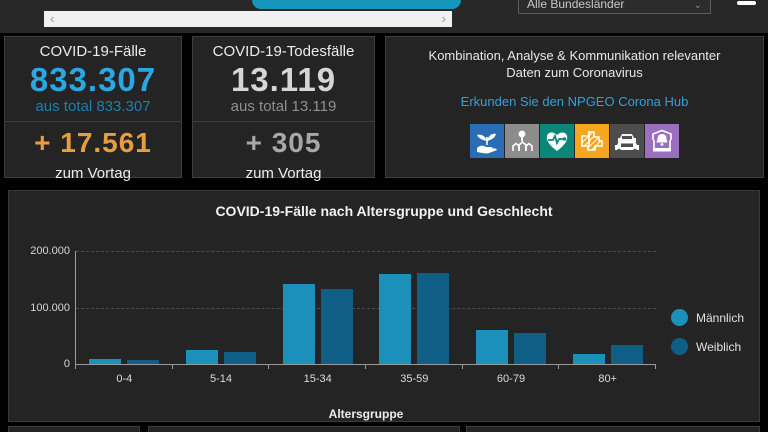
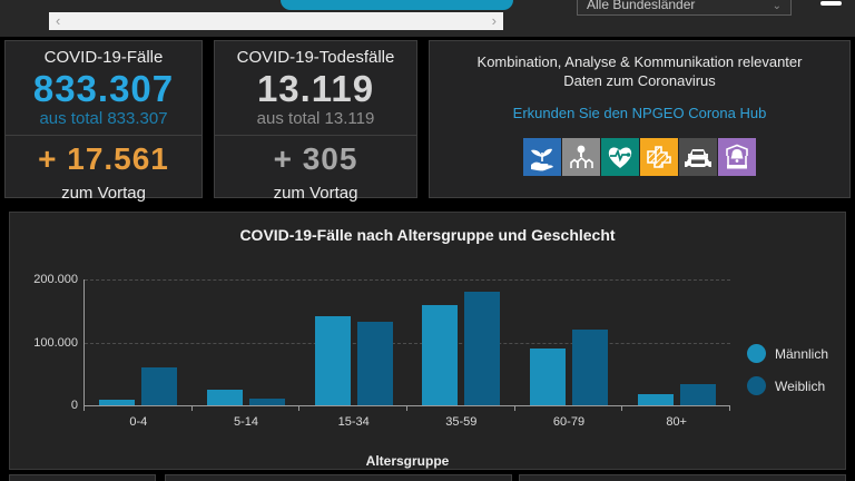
Weiblich/0-4: 10000 -> 60000
Weiblich/5-14: 20000 -> 10000
Weiblich/35-59: 160000 -> 180000
Männlich/60-79: 60000 -> 90000
Weiblich/60-79: 60000 -> 120000
